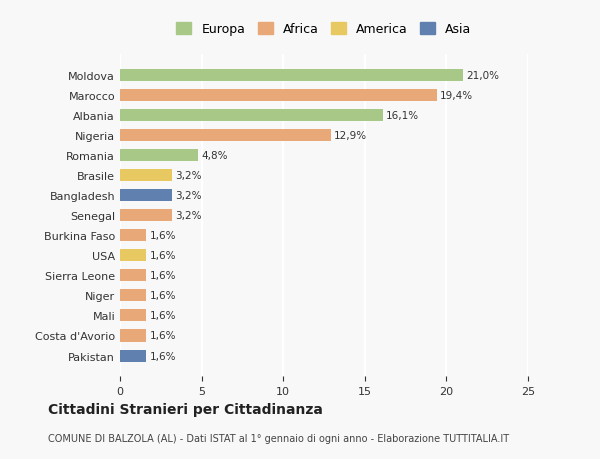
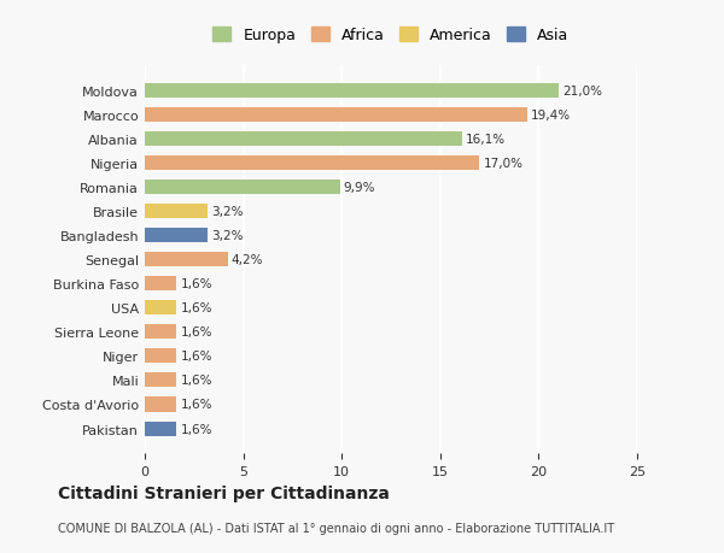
Nigeria: 12,9% -> 17,0%
Romania: 4,8% -> 9,9%
Senegal: 3,2% -> 4,2%
